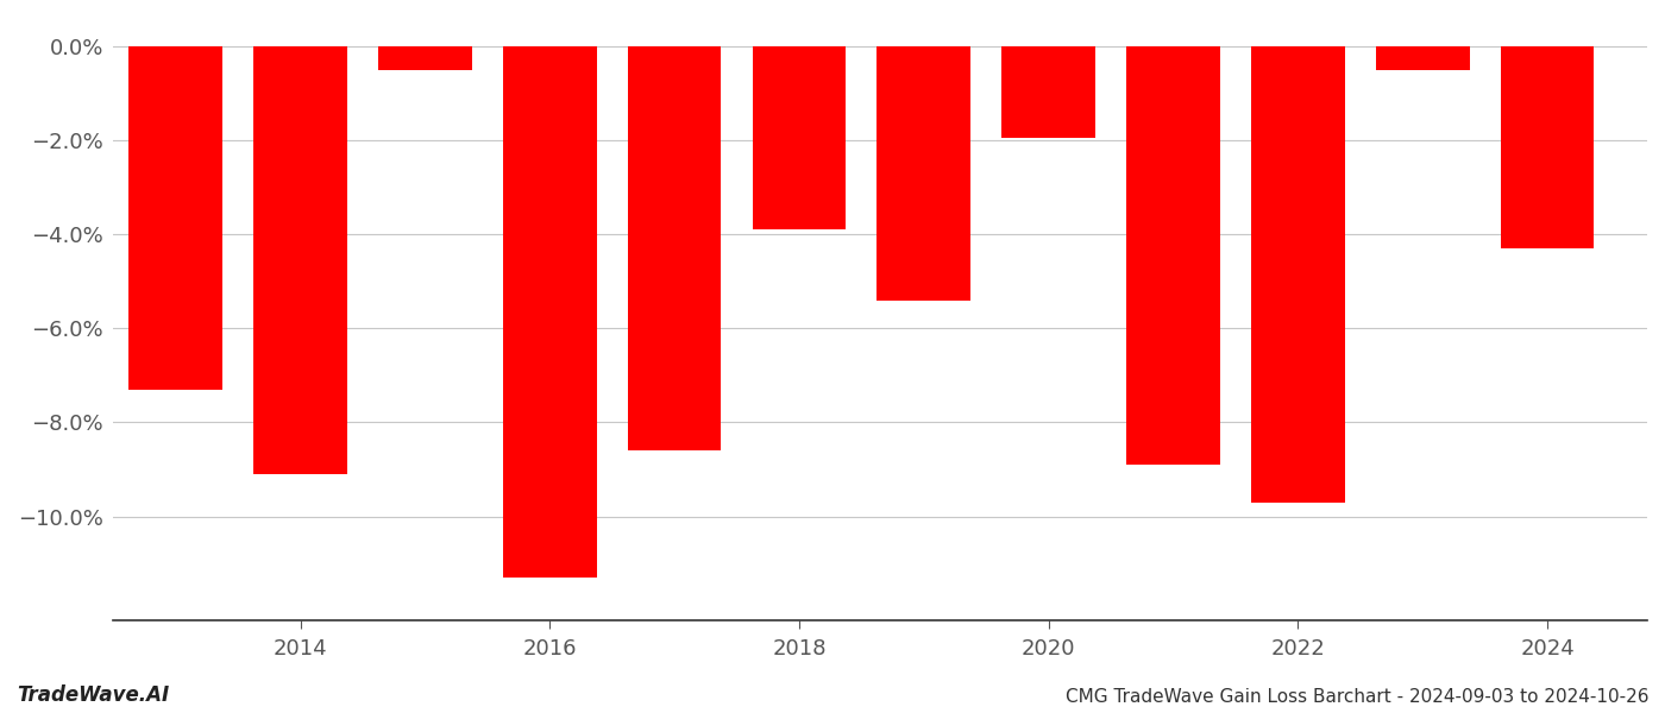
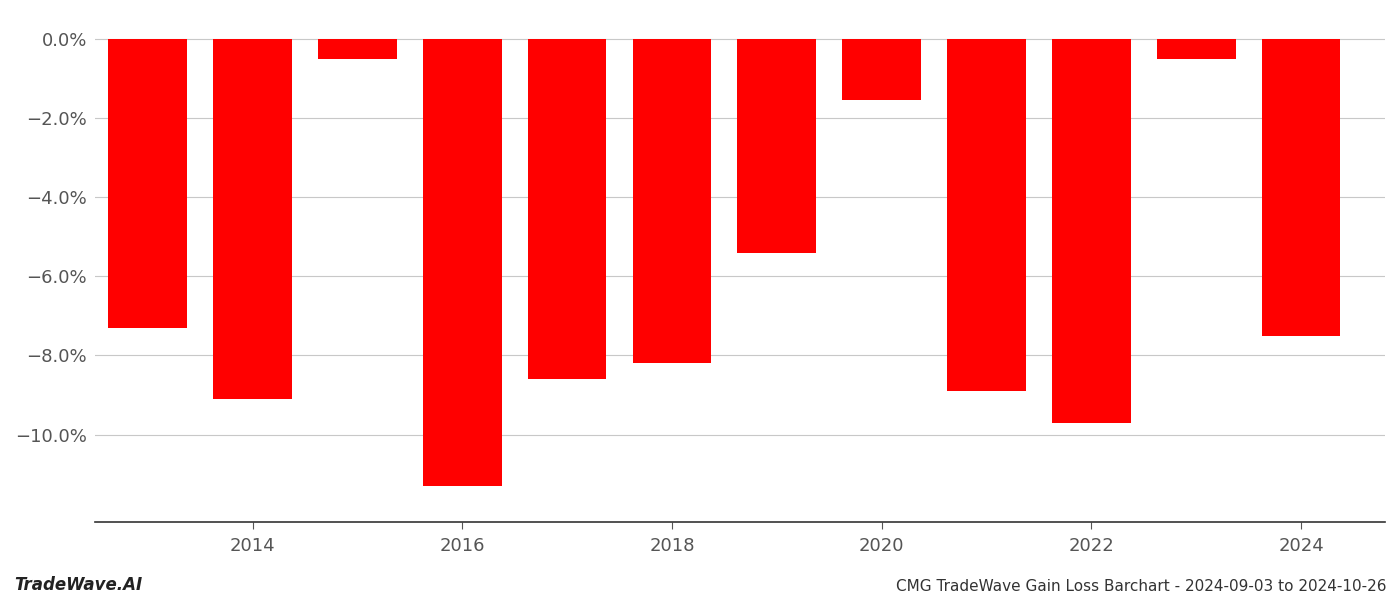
2018: -3.90% -> -8.20%
2020: -1.95% -> -1.55%
2024: -4.30% -> -7.50%
